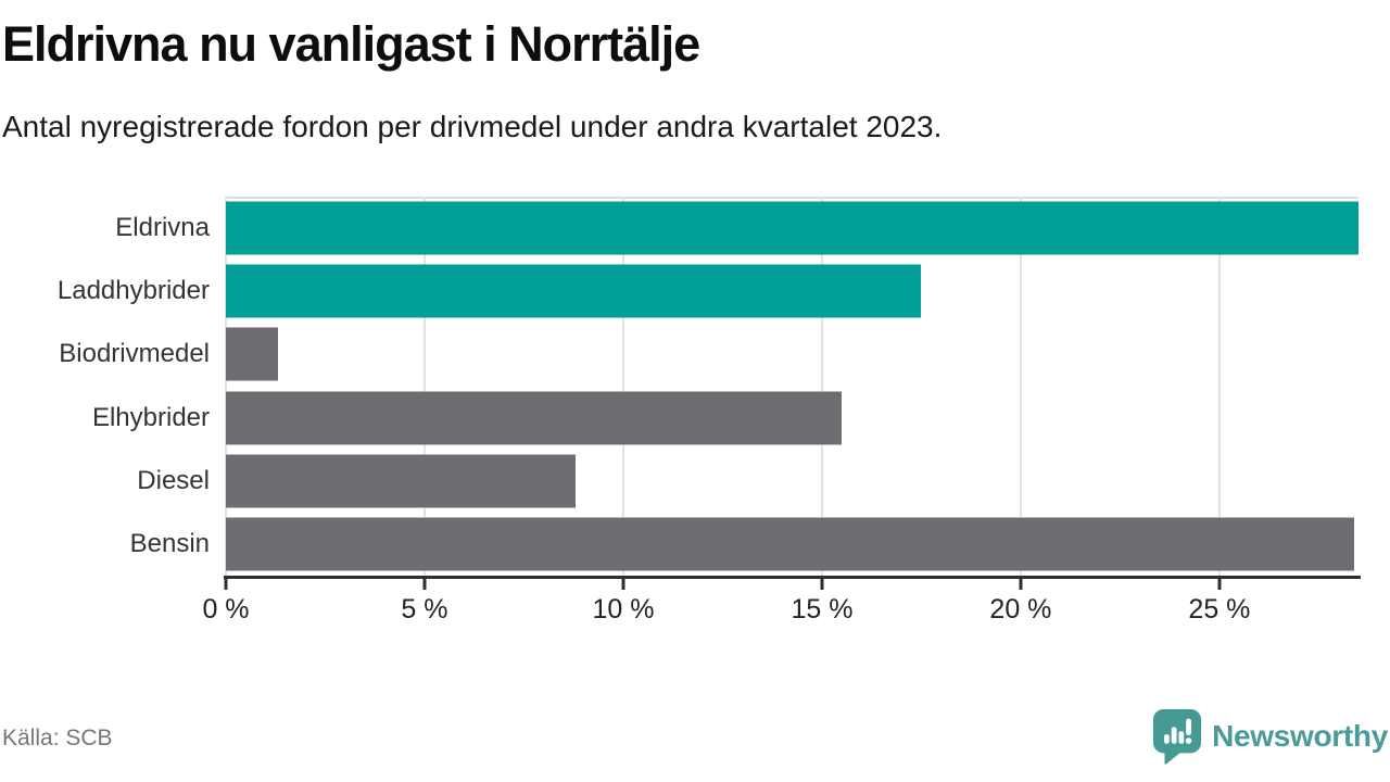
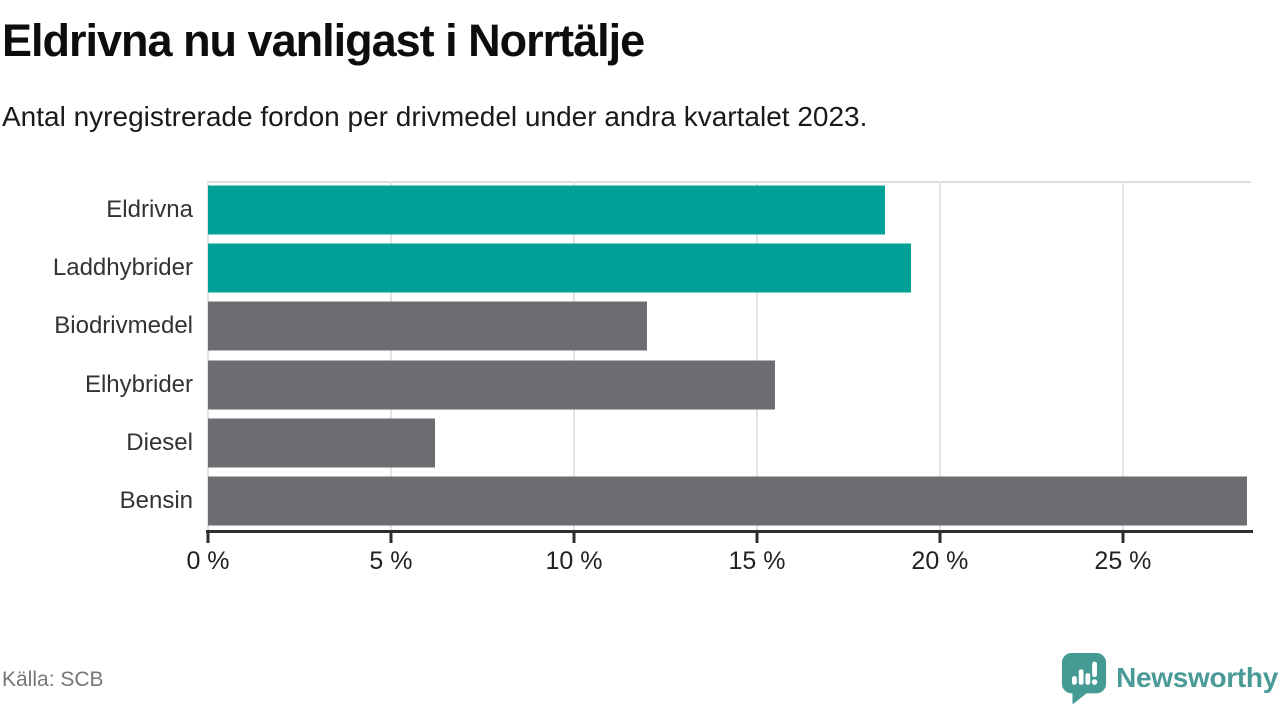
Eldrivna: 28.5% -> 18.5%
Laddhybrider: 17.5% -> 19.2%
Biodrivmedel: 1.3% -> 12.0%
Diesel: 8.8% -> 6.2%
